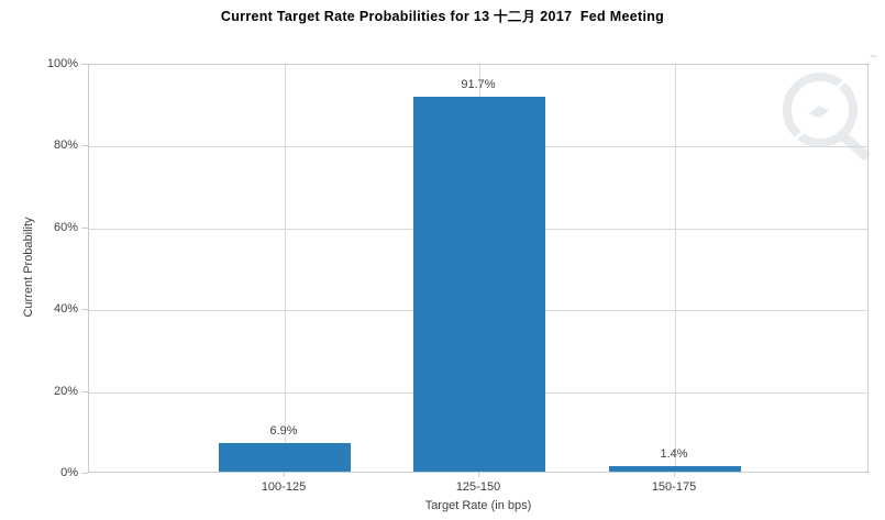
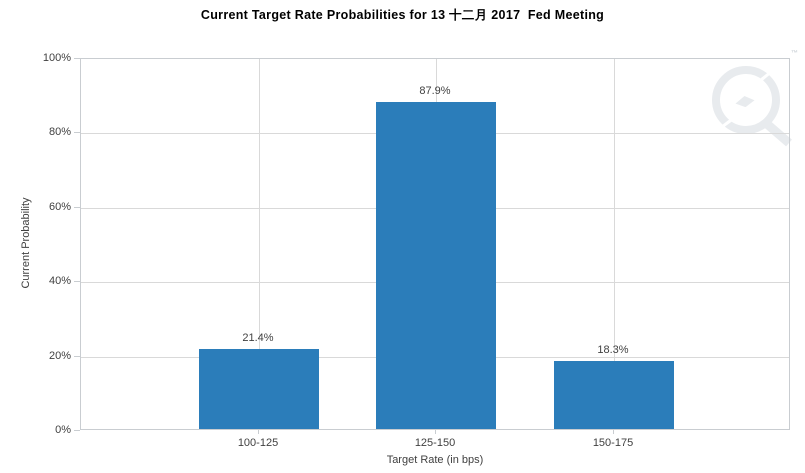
100-125: 6.9% -> 21.4%
125-150: 91.7% -> 87.9%
150-175: 1.4% -> 18.3%
